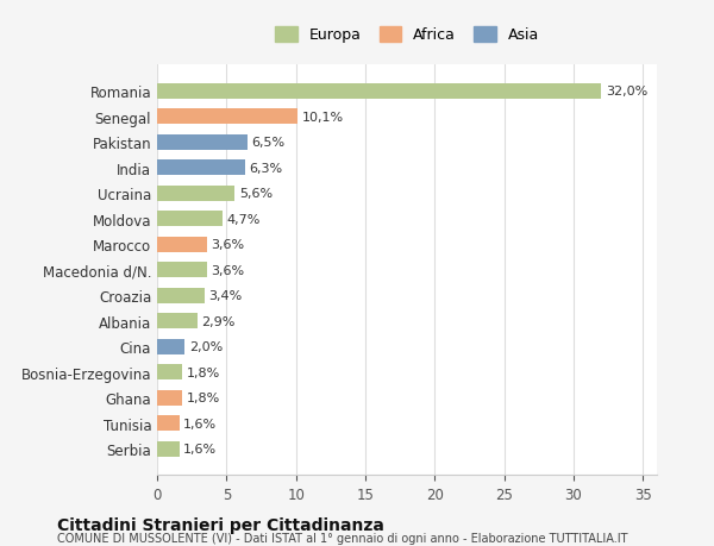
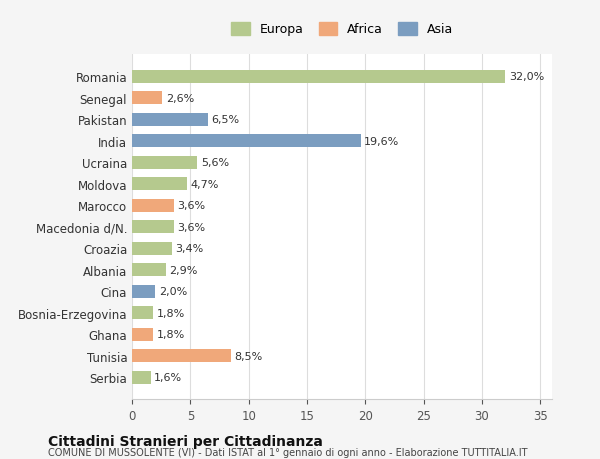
Senegal: 10,1% -> 2,6%
India: 6,3% -> 19,6%
Tunisia: 1,6% -> 8,5%
